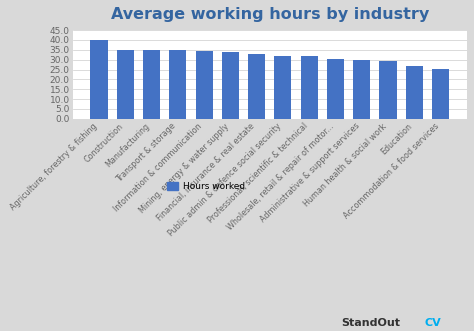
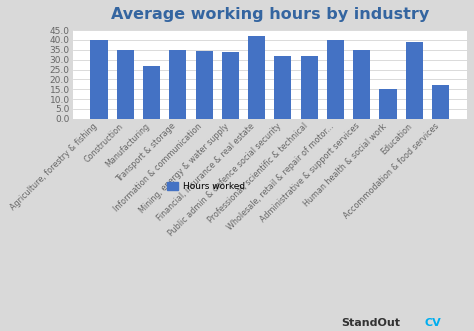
Manufacturing: 35 -> 27
Financial, insurance & real estate: 33 -> 42
Wholesale, retail & repair of motor...: 30 -> 40
Administrative & support services: 30 -> 35
Human health & social work: 29 -> 15
Education: 27 -> 39
Accommodation & food services: 25 -> 17
